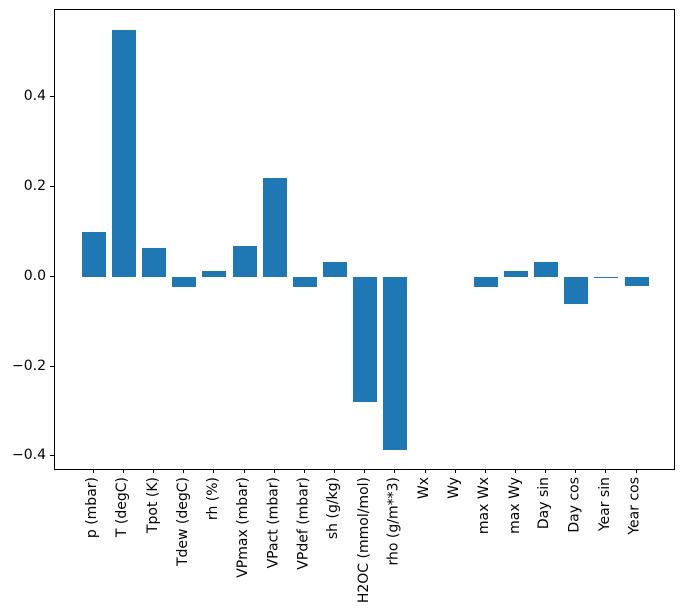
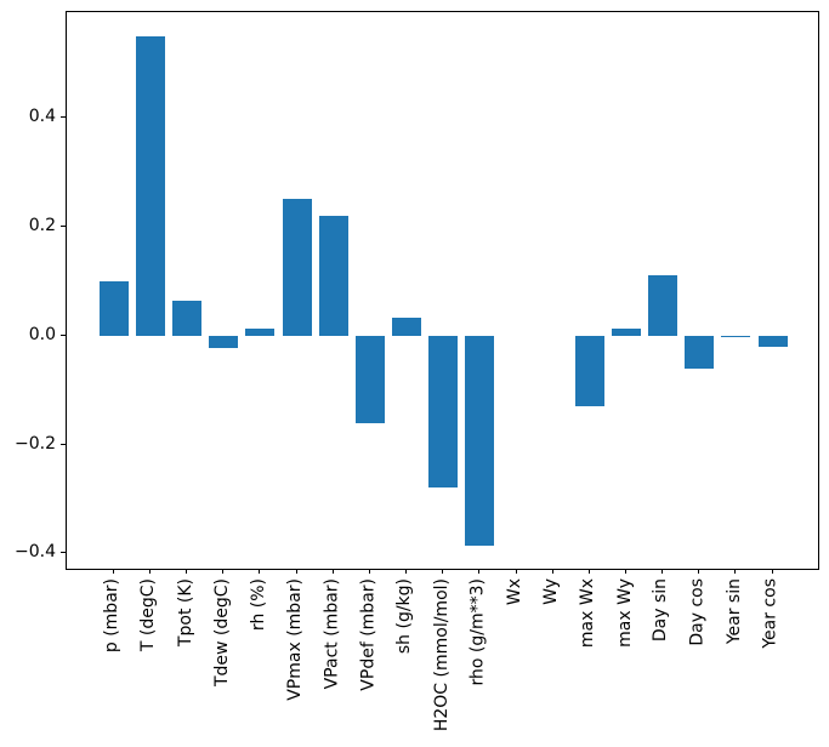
VPmax (mbar): 0.07 -> 0.25
VPdef (mbar): -0.02 -> -0.16
max Wx: -0.02 -> -0.13
Day sin: 0.03 -> 0.11
